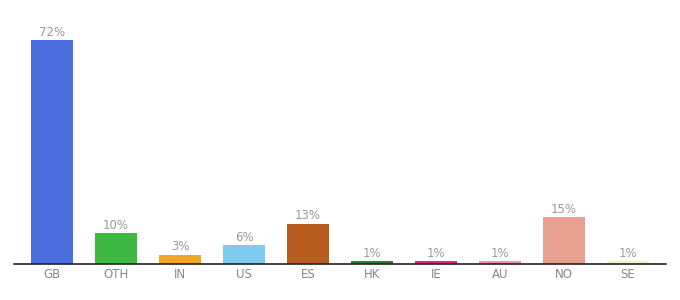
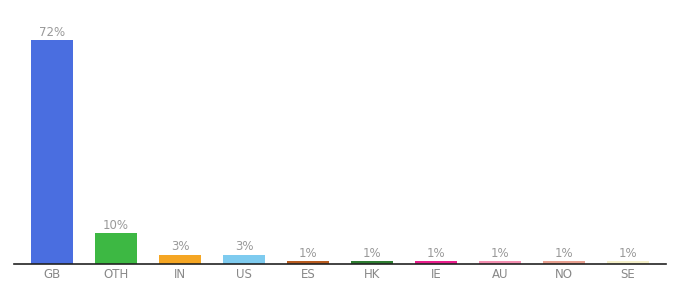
US: 6% -> 3%
ES: 13% -> 1%
NO: 15% -> 1%
